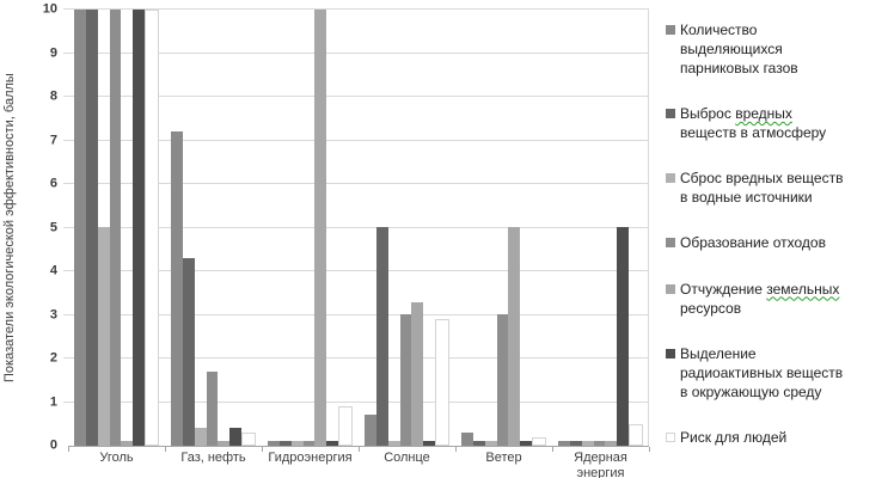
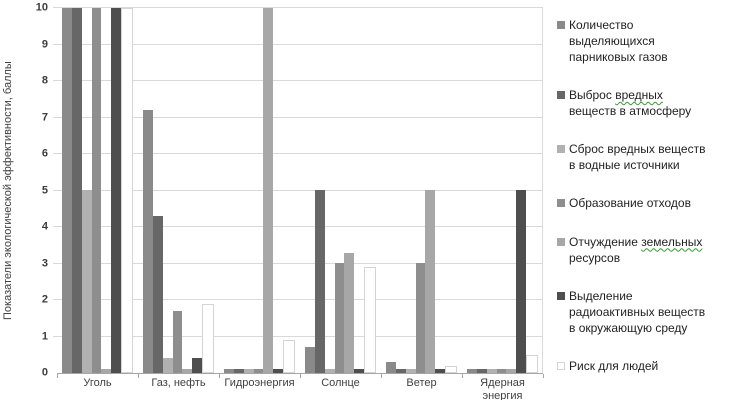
Риск для людей/Газ, нефть: 0.3 -> 1.9
